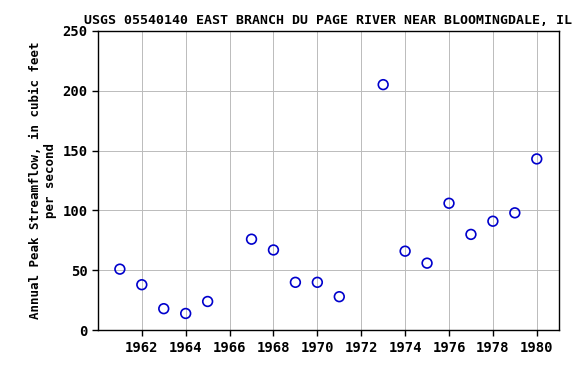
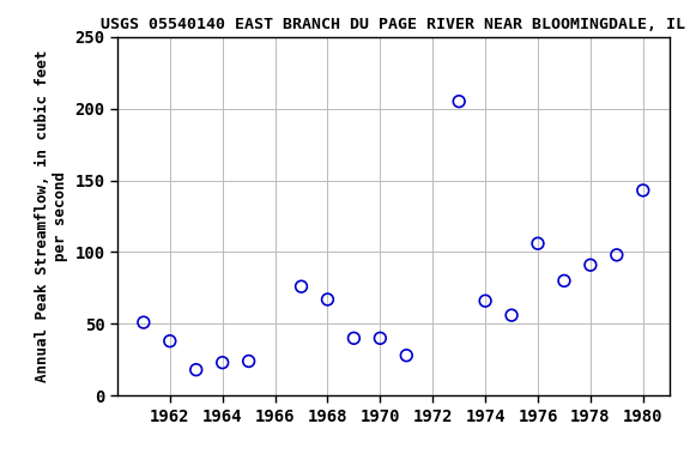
1964: 14 -> 23
